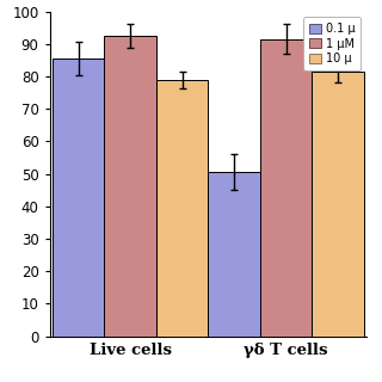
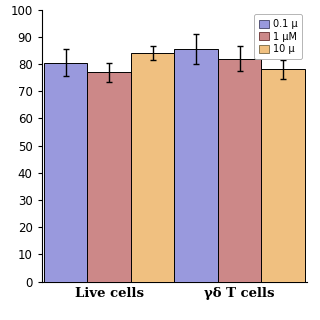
0.1 μ/Live cells: 85.5 -> 80.5
1 μM/Live cells: 92.5 -> 77.0
10 μ/Live cells: 79.0 -> 84.0
0.1 μ/γδ T cells: 50.5 -> 85.5
1 μM/γδ T cells: 91.5 -> 82.0
10 μ/γδ T cells: 81.5 -> 78.0
